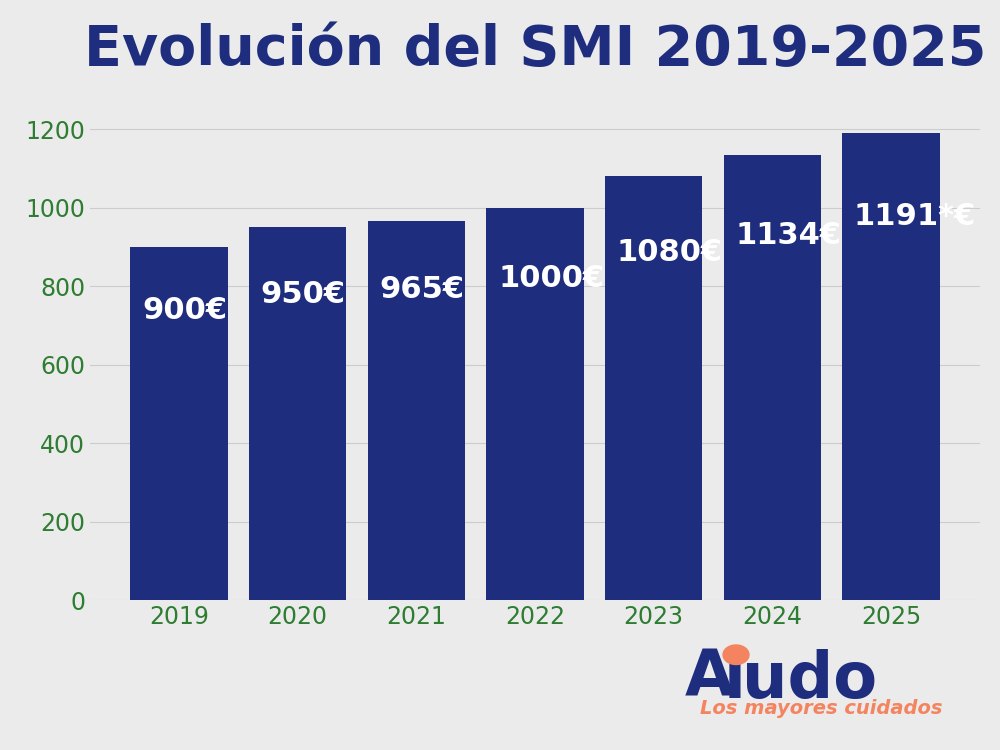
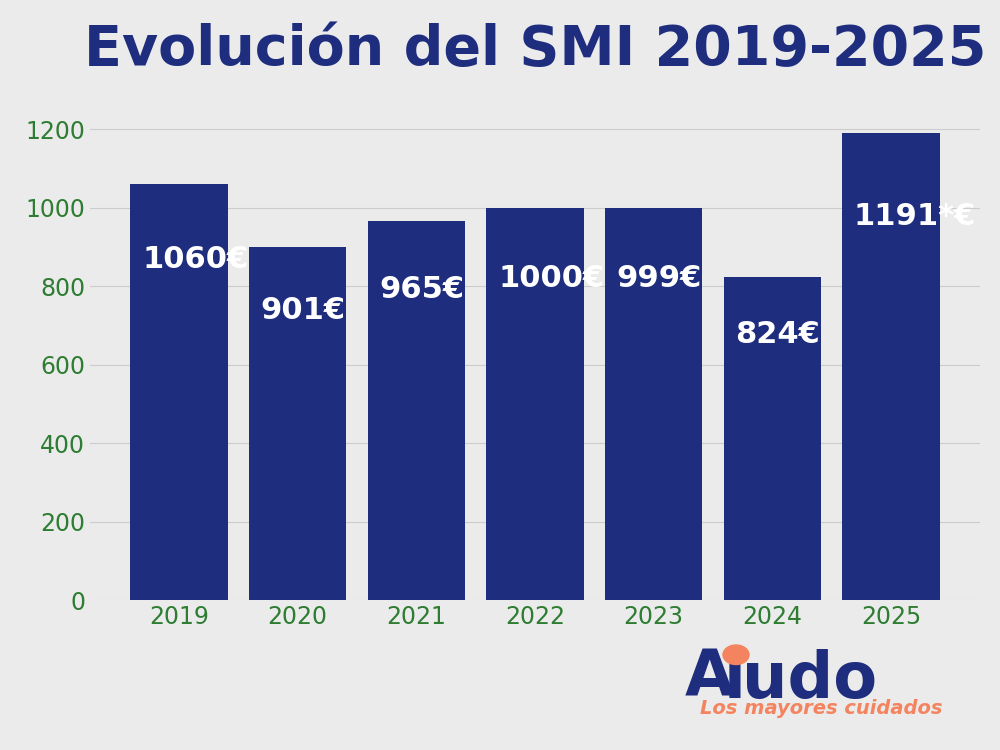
2019: 900€ -> 1060€
2020: 950€ -> 901€
2023: 1080€ -> 999€
2024: 1134€ -> 824€
